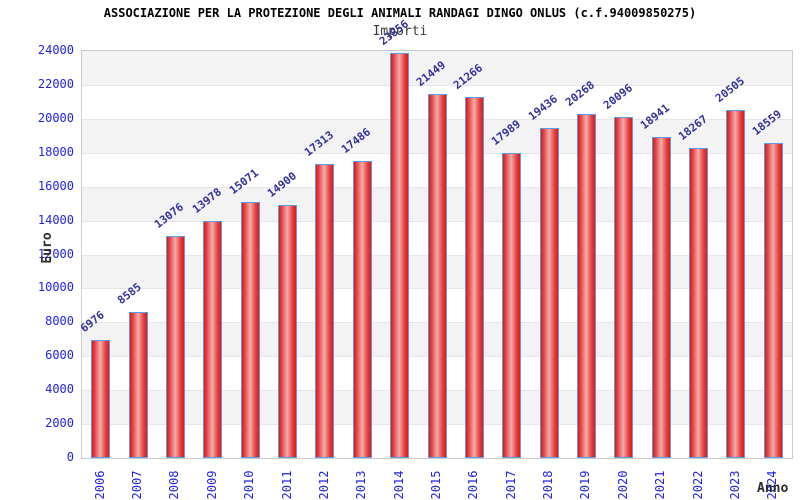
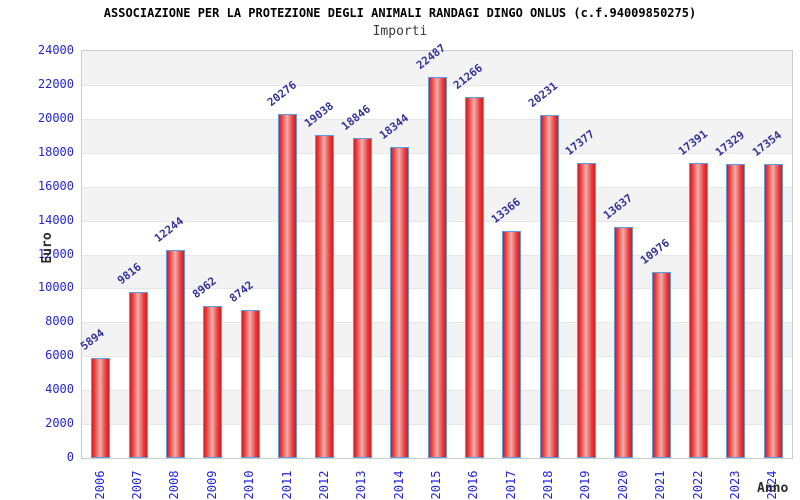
2006: 6976 -> 5894
2007: 8585 -> 9816
2008: 13076 -> 12244
2009: 13978 -> 8962
2010: 15071 -> 8742
2011: 14900 -> 20276
2012: 17313 -> 19038
2013: 17486 -> 18846
2014: 23856 -> 18344
2015: 21449 -> 22487
2017: 17989 -> 13366
2018: 19436 -> 20231
2019: 20268 -> 17377
2020: 20096 -> 13637
2021: 18941 -> 10976
2022: 18267 -> 17391
2023: 20505 -> 17329
2024: 18559 -> 17354
